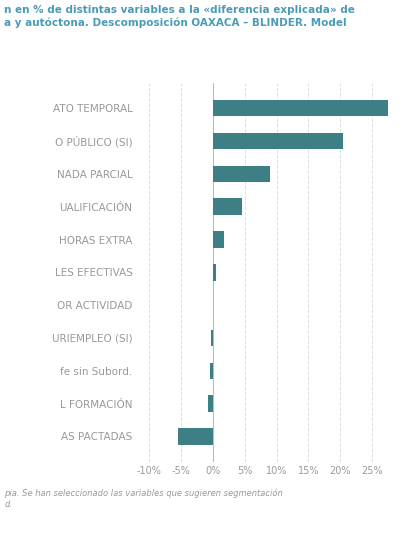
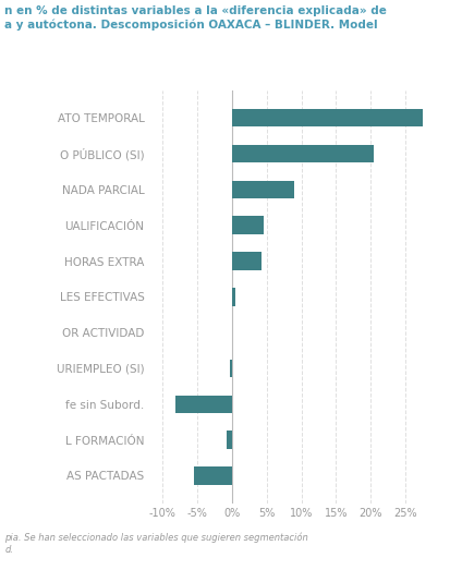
HORAS EXTRA: 1.8% -> 4.2%
fe sin Subord.: -0.4% -> -8.2%
